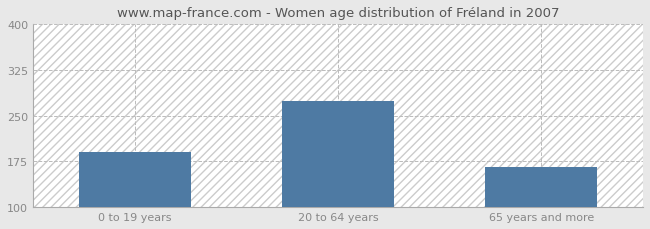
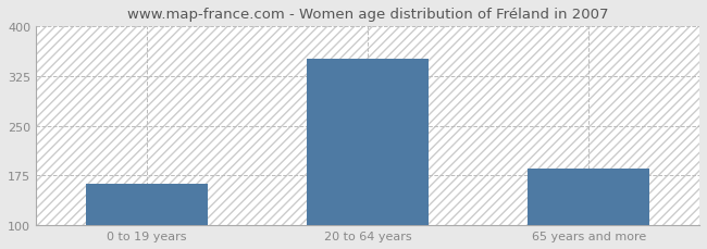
0 to 19 years: 190 -> 162
20 to 64 years: 274 -> 351
65 years and more: 166 -> 185
